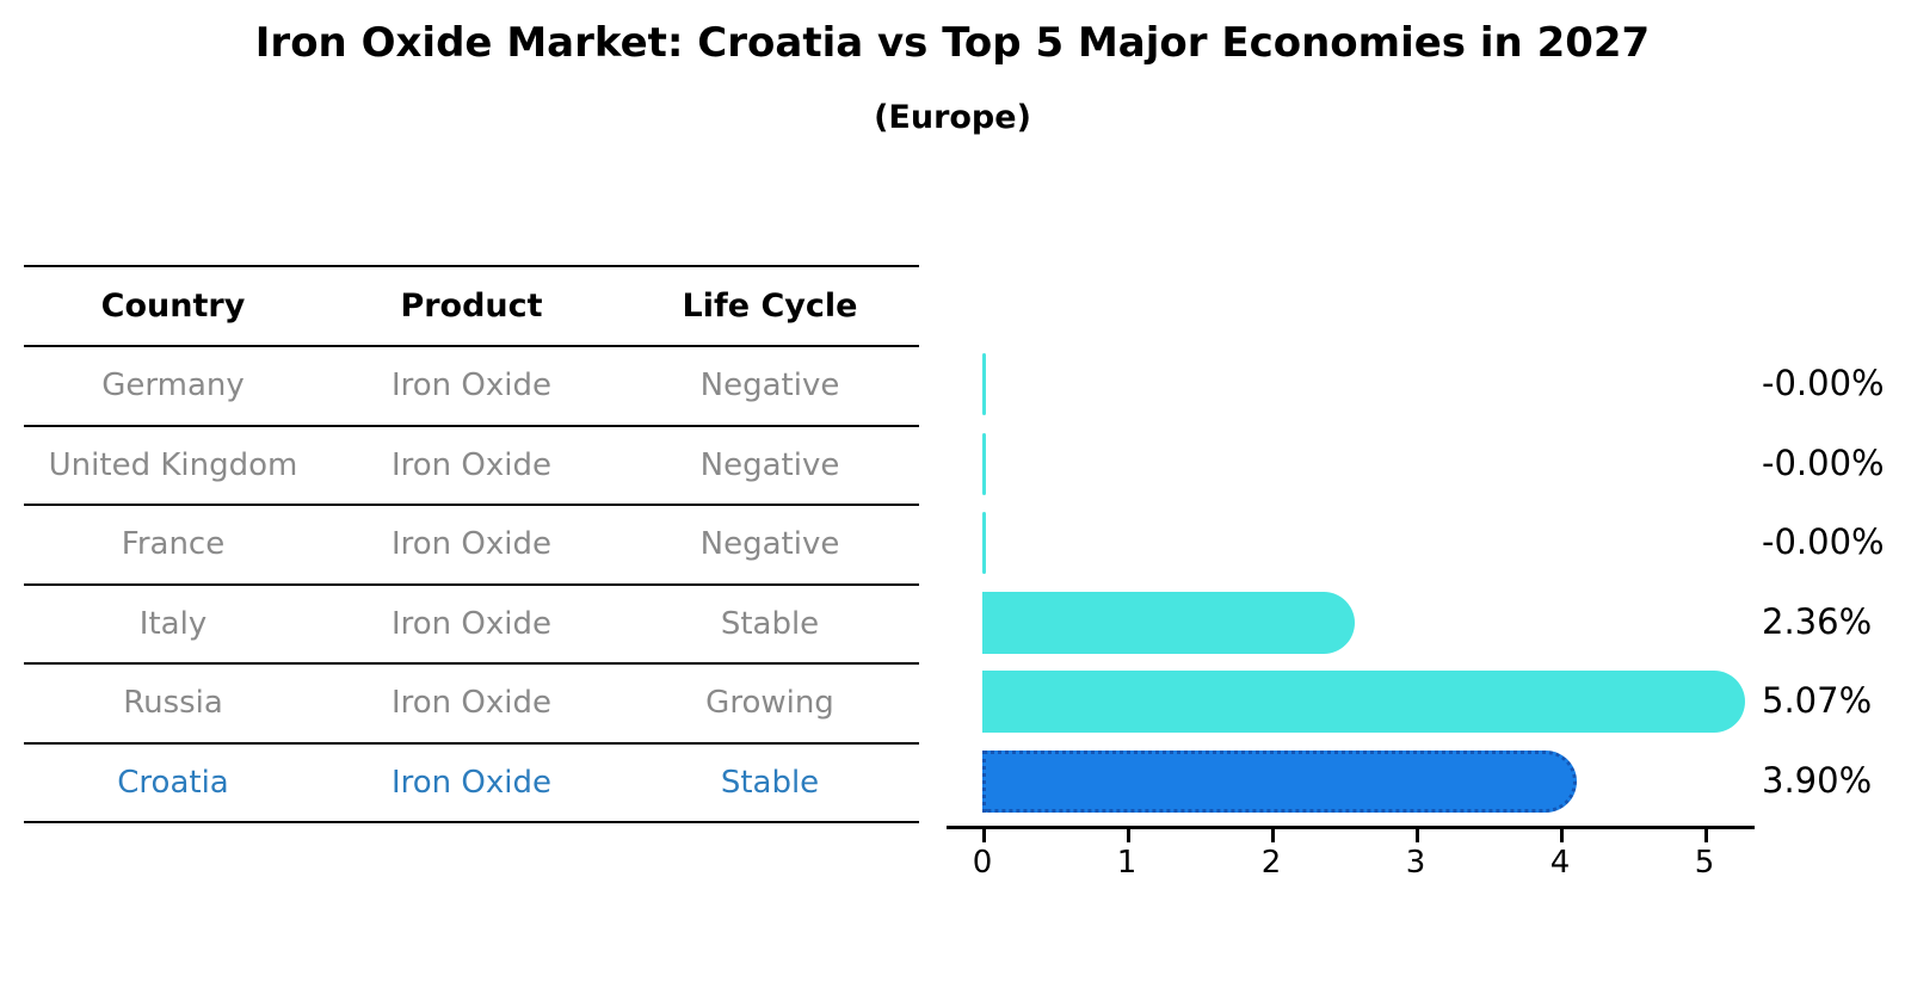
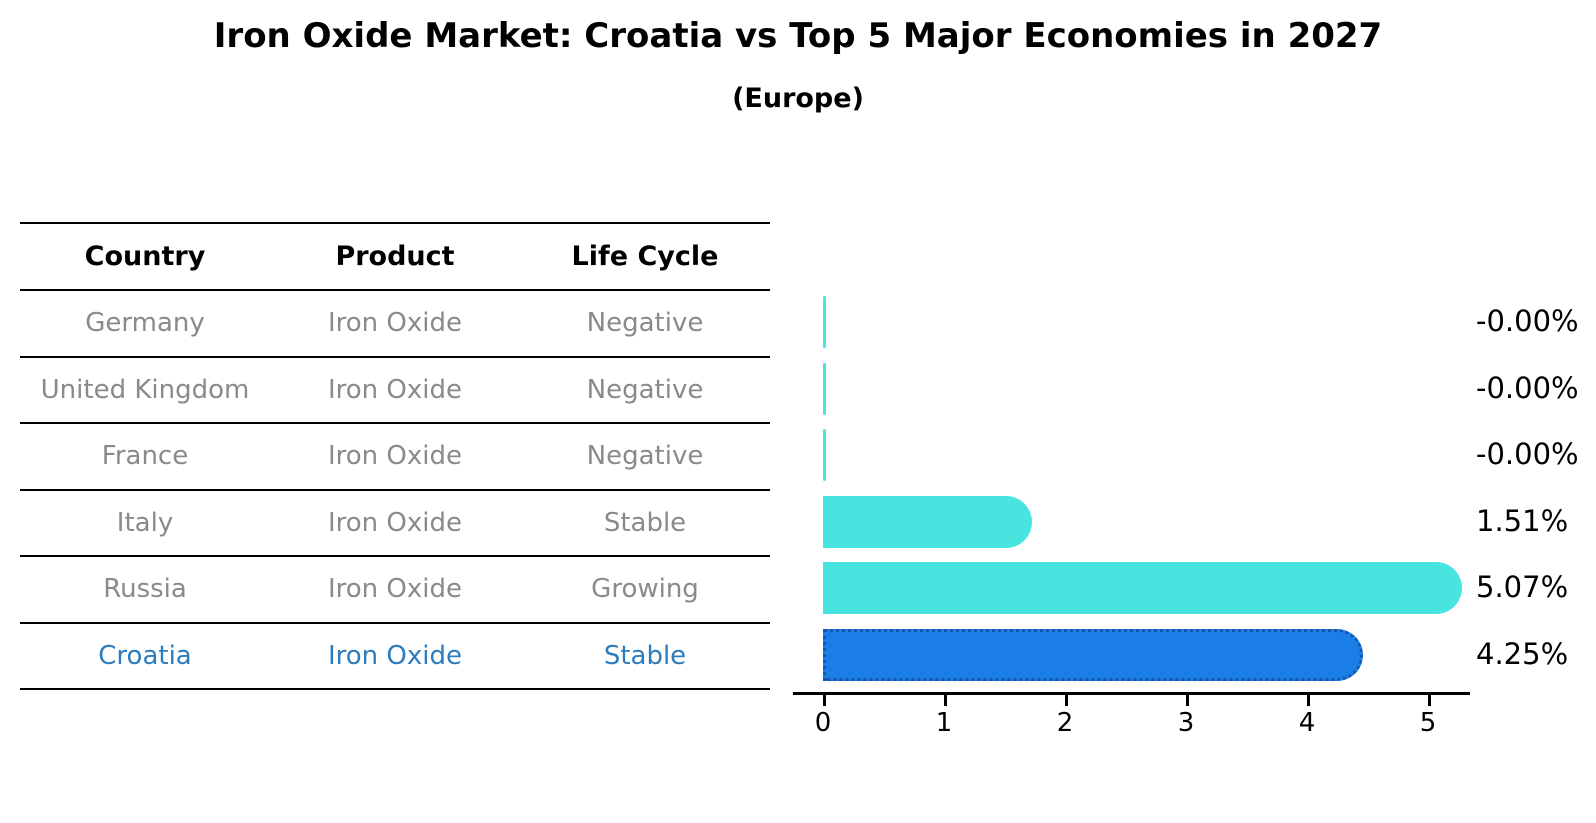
Italy: 2.36% -> 1.51%
Croatia: 3.90% -> 4.25%
